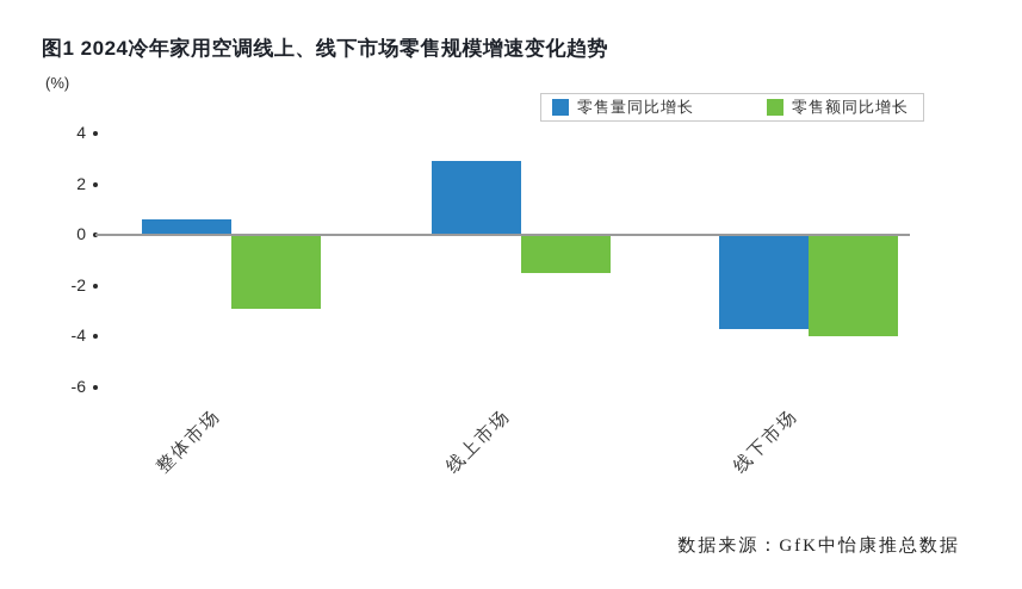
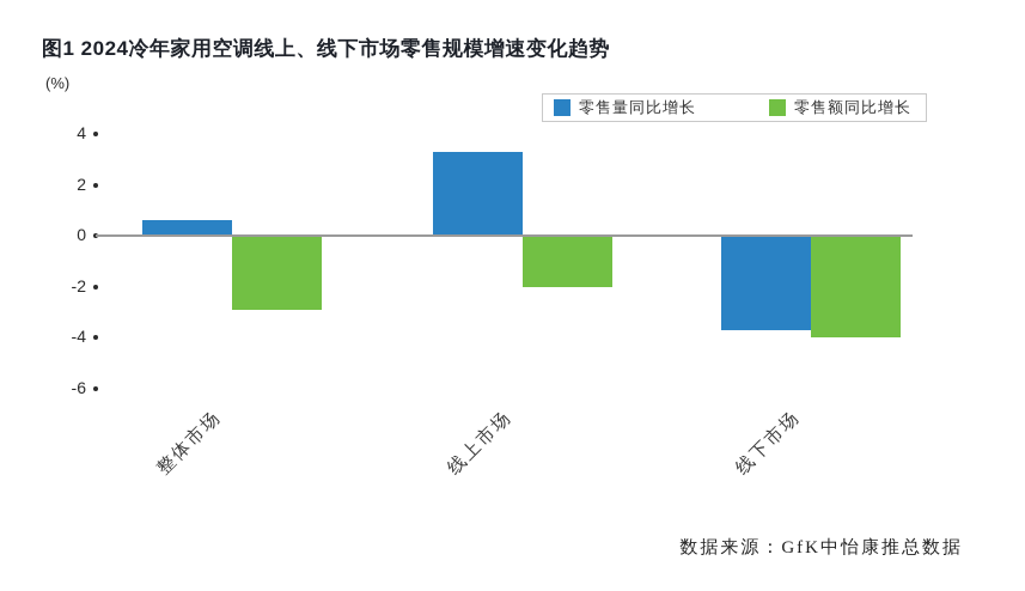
零售量同比增长/线上市场: 2.9 -> 3.3
零售额同比增长/线上市场: -1.5 -> -2.0
